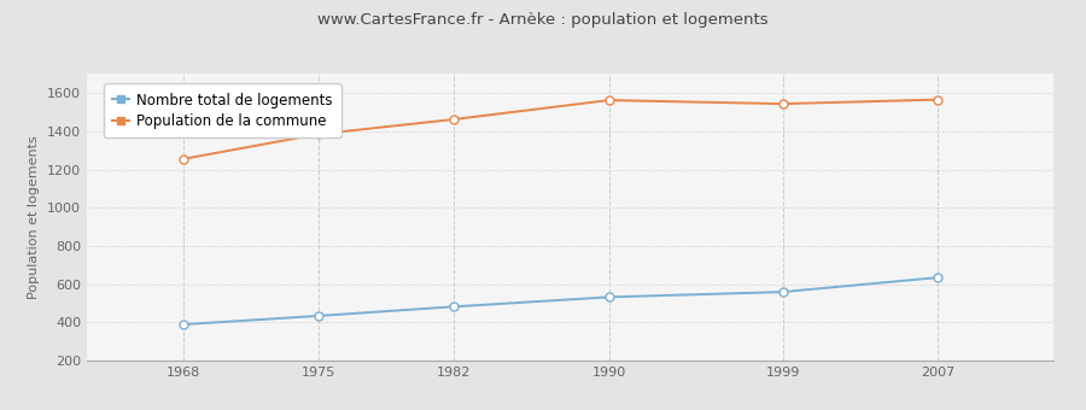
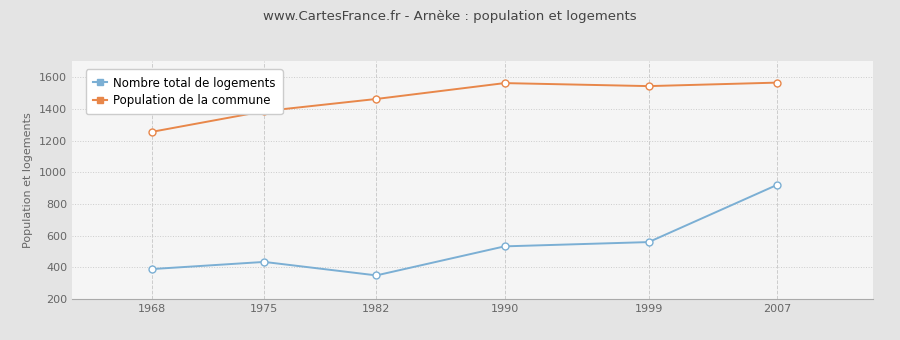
Nombre total de logements/1982: 480 -> 350
Nombre total de logements/2007: 640 -> 920
